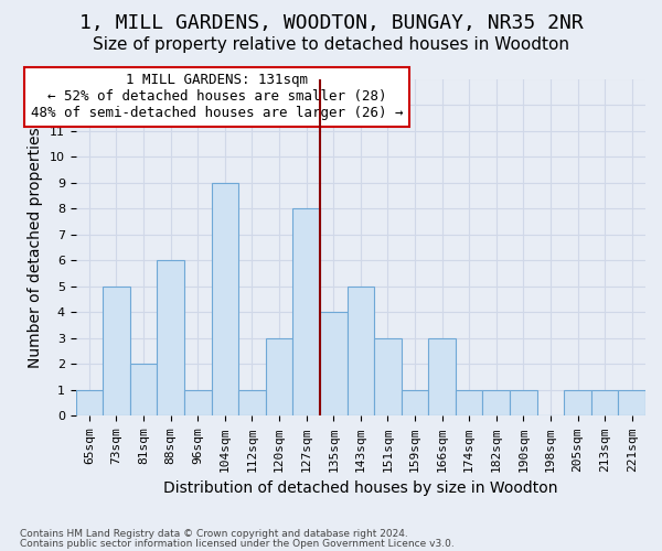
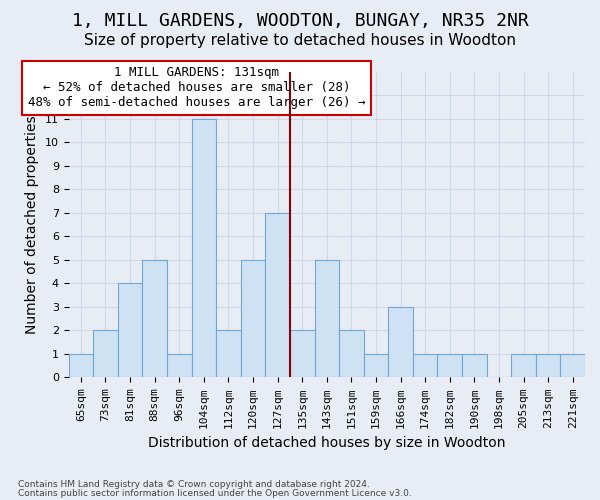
73sqm: 5 -> 2
81sqm: 2 -> 4
88sqm: 6 -> 5
104sqm: 9 -> 11
112sqm: 1 -> 2
120sqm: 3 -> 5
127sqm: 8 -> 7
135sqm: 4 -> 2
151sqm: 3 -> 2
